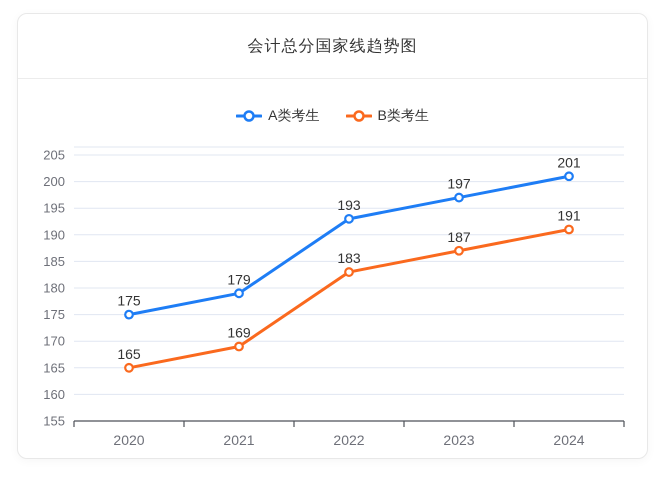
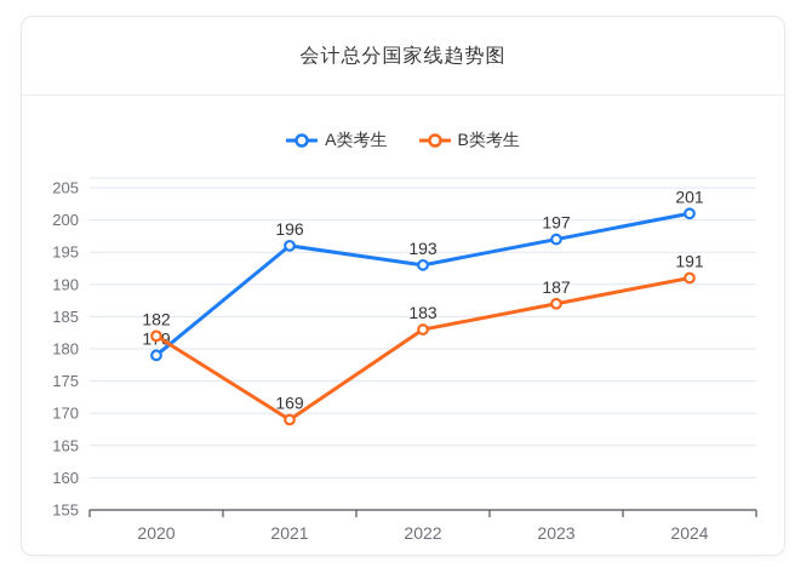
A类考生/2020: 175 -> 179
B类考生/2020: 165 -> 182
A类考生/2021: 179 -> 196
